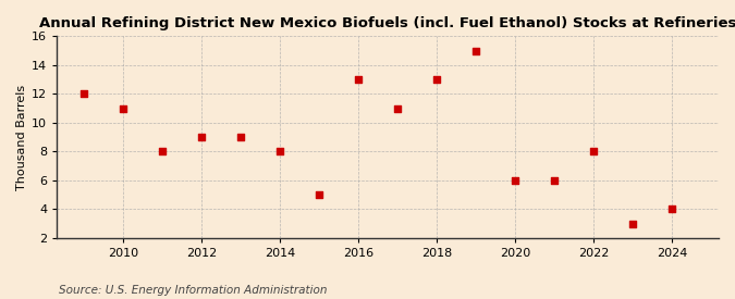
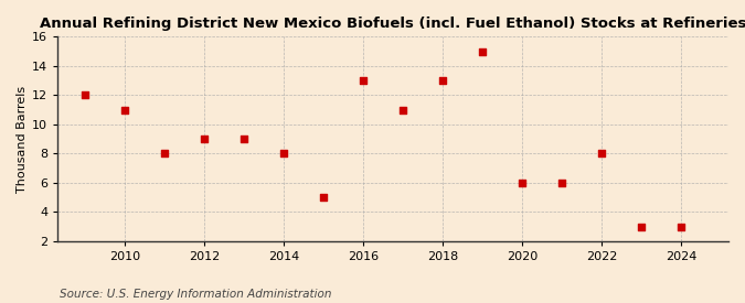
2024: 4 -> 3
